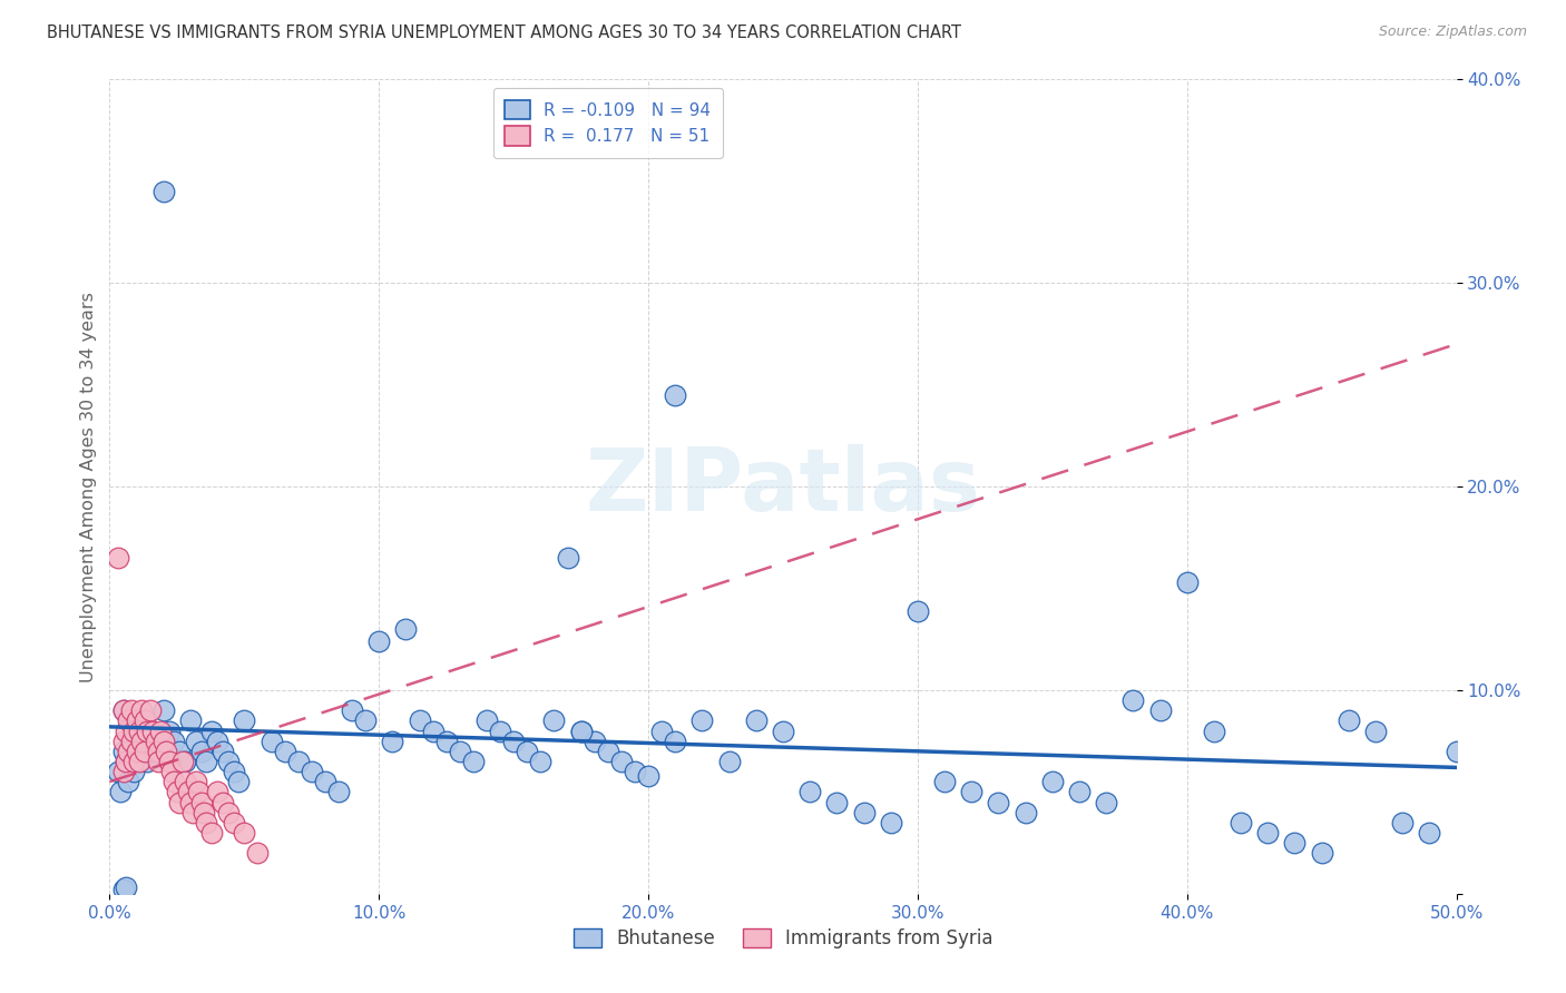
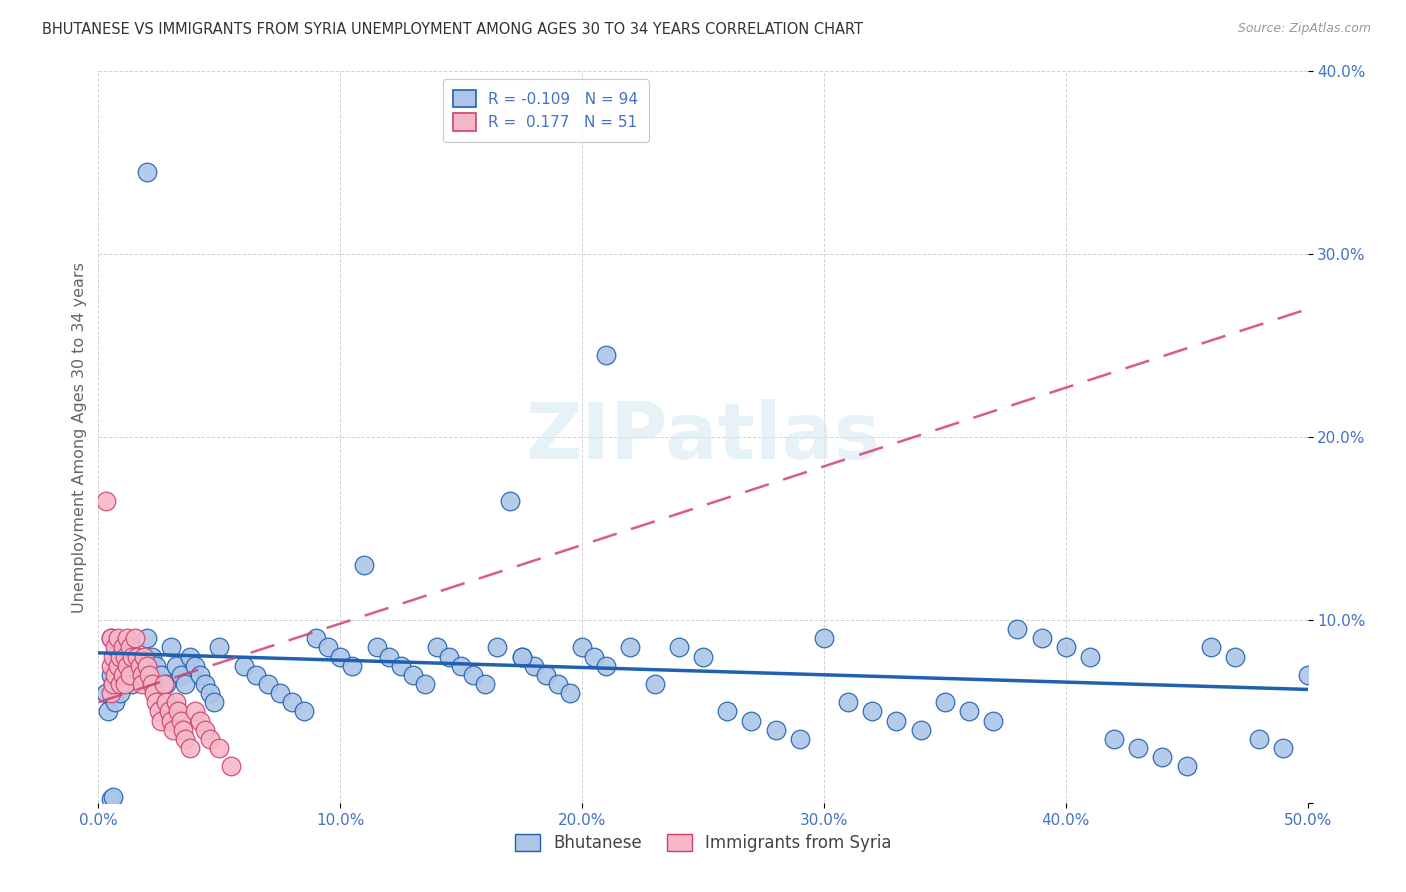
Bhutanese/10.0%: 12.4% -> 8.0%
Bhutanese/20.0%: 5.8% -> 8.5%
Bhutanese/30.0%: 13.9% -> 9.0%
Bhutanese/40.0%: 15.3% -> 8.5%
